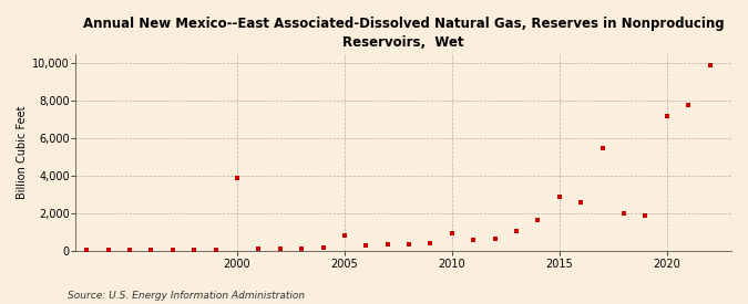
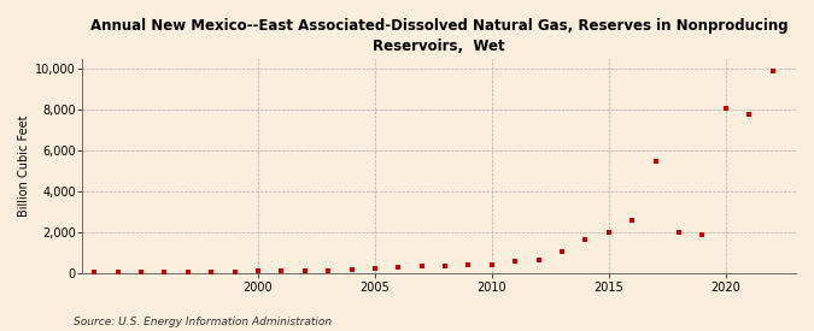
2000: 3,900 -> 100
2005: 800 -> 200
2010: 900 -> 400
2015: 2,900 -> 2,000
2020: 7,200 -> 8,000
